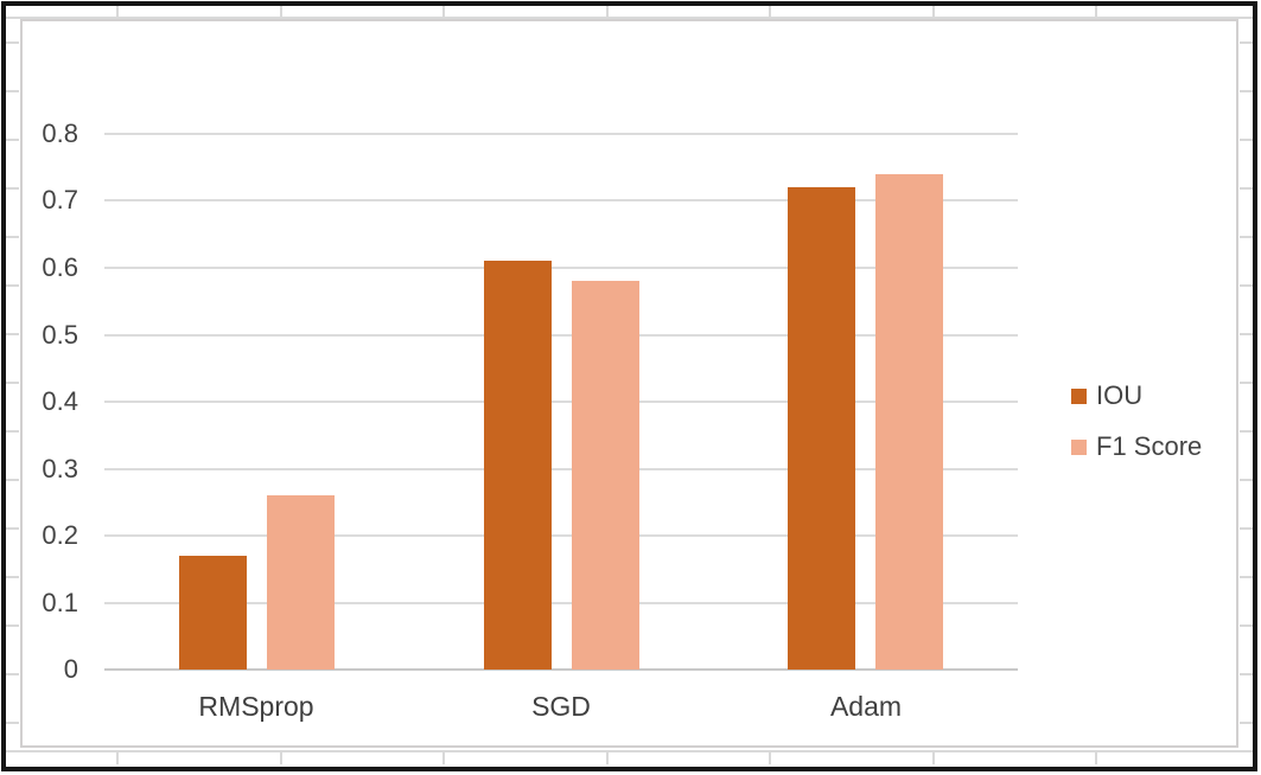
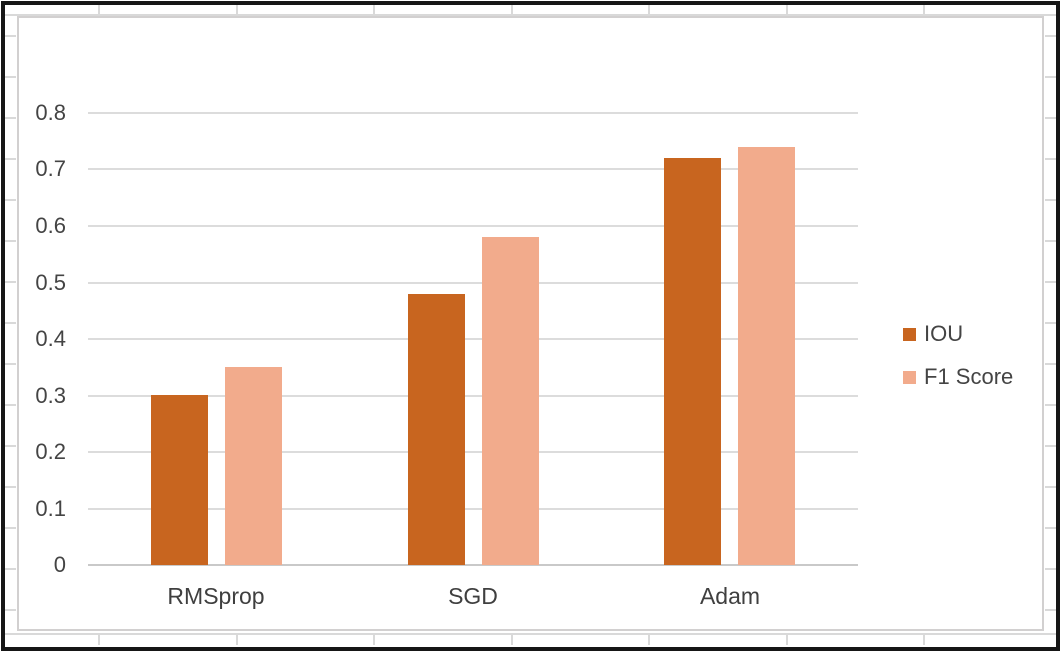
IOU/RMSprop: 0.17 -> 0.30
F1 Score/RMSprop: 0.26 -> 0.35
IOU/SGD: 0.61 -> 0.48
